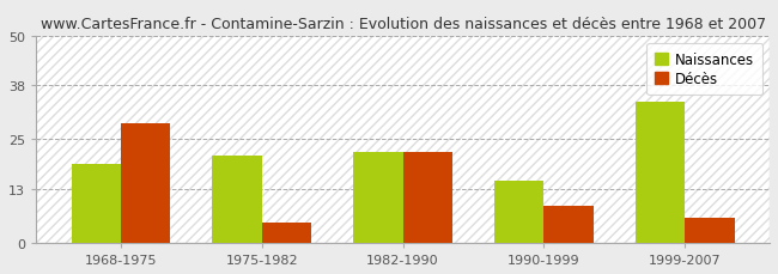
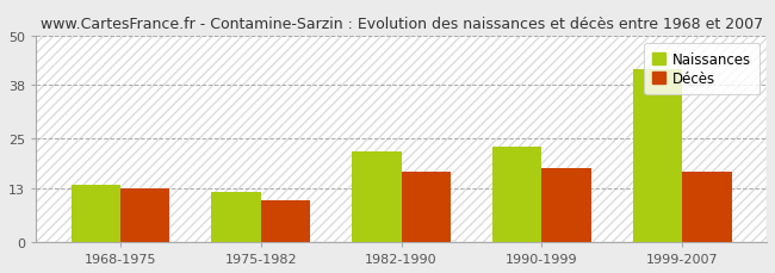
Naissances/1968-1975: 19 -> 14
Décès/1968-1975: 29 -> 13
Naissances/1975-1982: 21 -> 12
Décès/1975-1982: 5 -> 10
Décès/1982-1990: 22 -> 17
Naissances/1990-1999: 15 -> 23
Décès/1990-1999: 9 -> 18
Naissances/1999-2007: 34 -> 42
Décès/1999-2007: 6 -> 17
